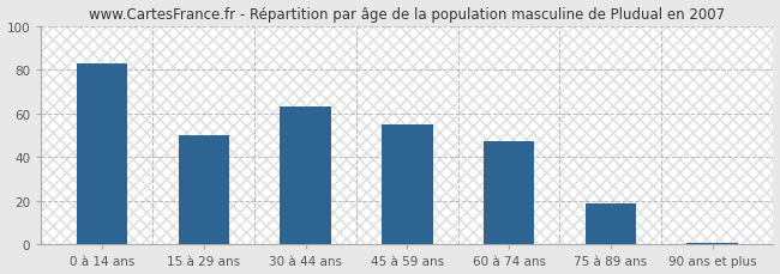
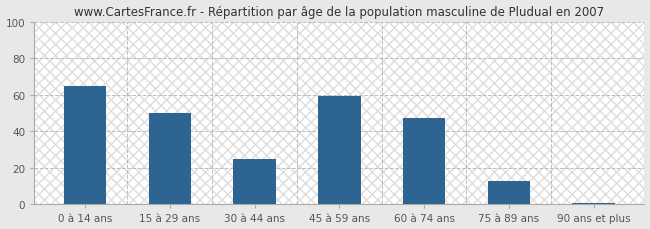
0 à 14 ans: 83 -> 65
30 à 44 ans: 63 -> 25
45 à 59 ans: 55 -> 59
75 à 89 ans: 19 -> 13
